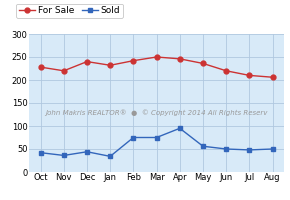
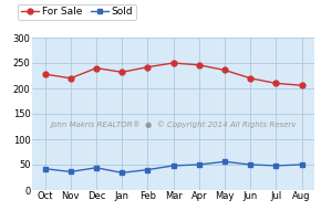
Sold/Feb: 75 -> 40
Sold/Mar: 75 -> 48
Sold/Apr: 95 -> 50
